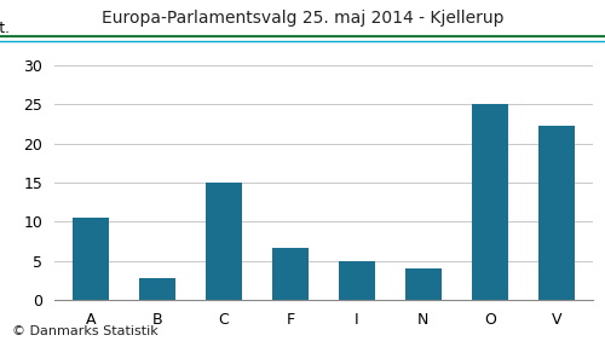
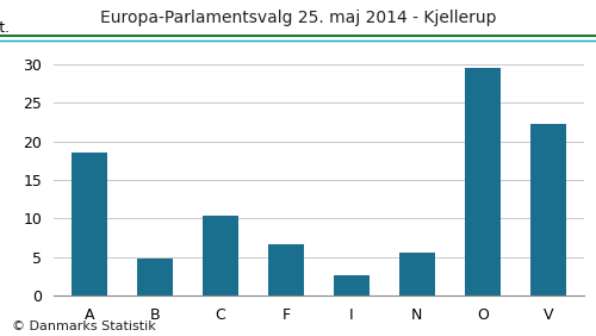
A: 10.6 -> 18.5
B: 2.8 -> 4.8
C: 15.0 -> 10.4
I: 5.0 -> 2.6
N: 4.0 -> 5.6
O: 25.0 -> 29.5
